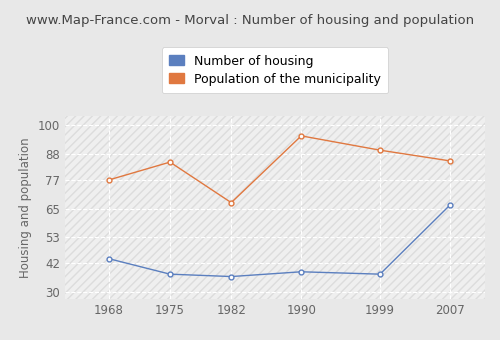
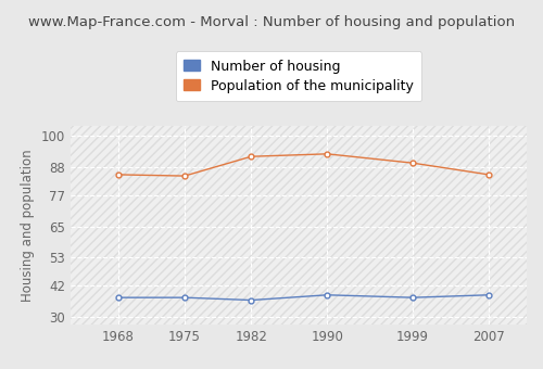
Number of housing/1968: 44.0 -> 37.5
Population of the municipality/1968: 77.0 -> 85.0
Population of the municipality/1982: 67.5 -> 92.0
Population of the municipality/1990: 95.5 -> 93.0
Number of housing/2007: 66.5 -> 38.5
